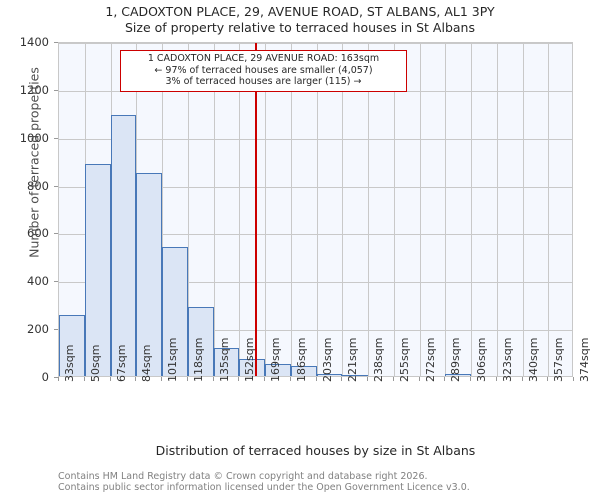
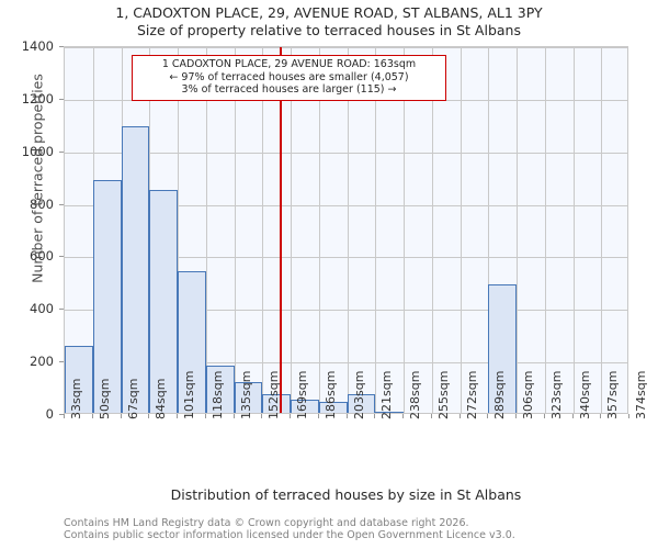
118sqm: 290 -> 180
203sqm: 10 -> 70
289sqm: 10 -> 490
